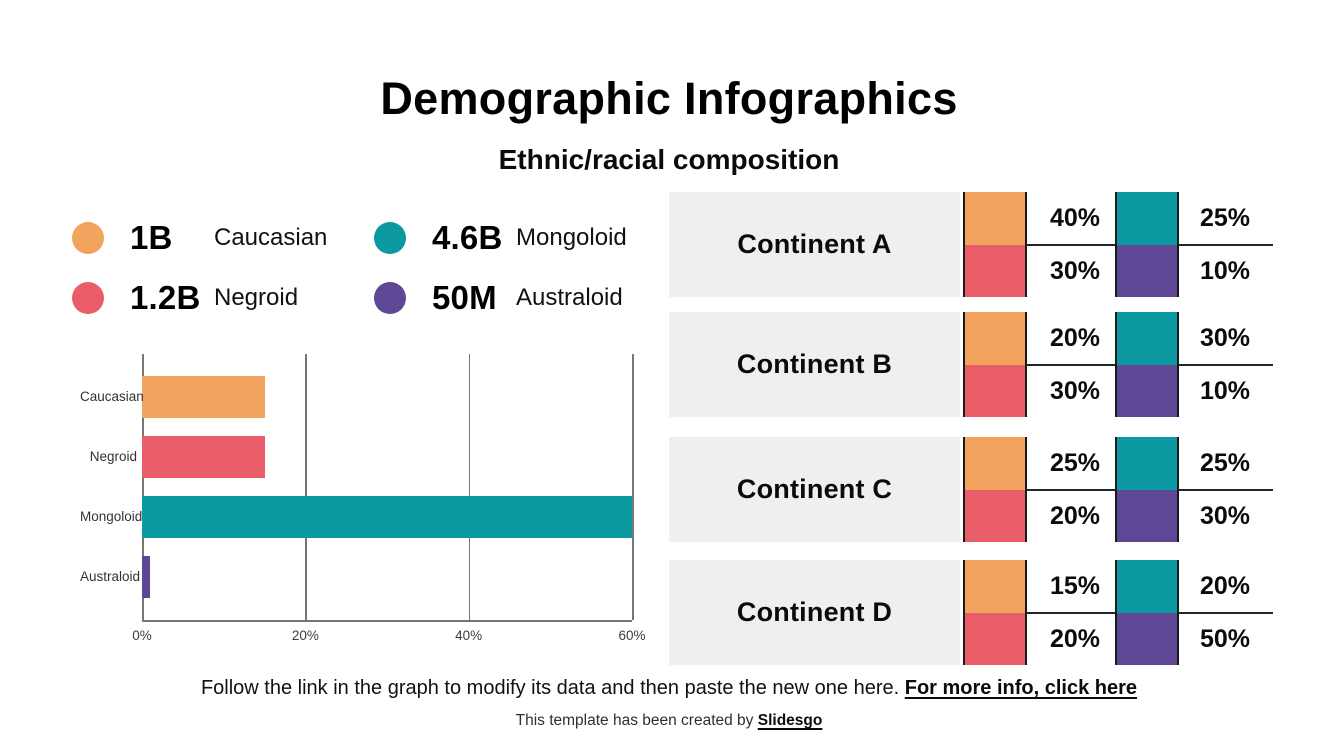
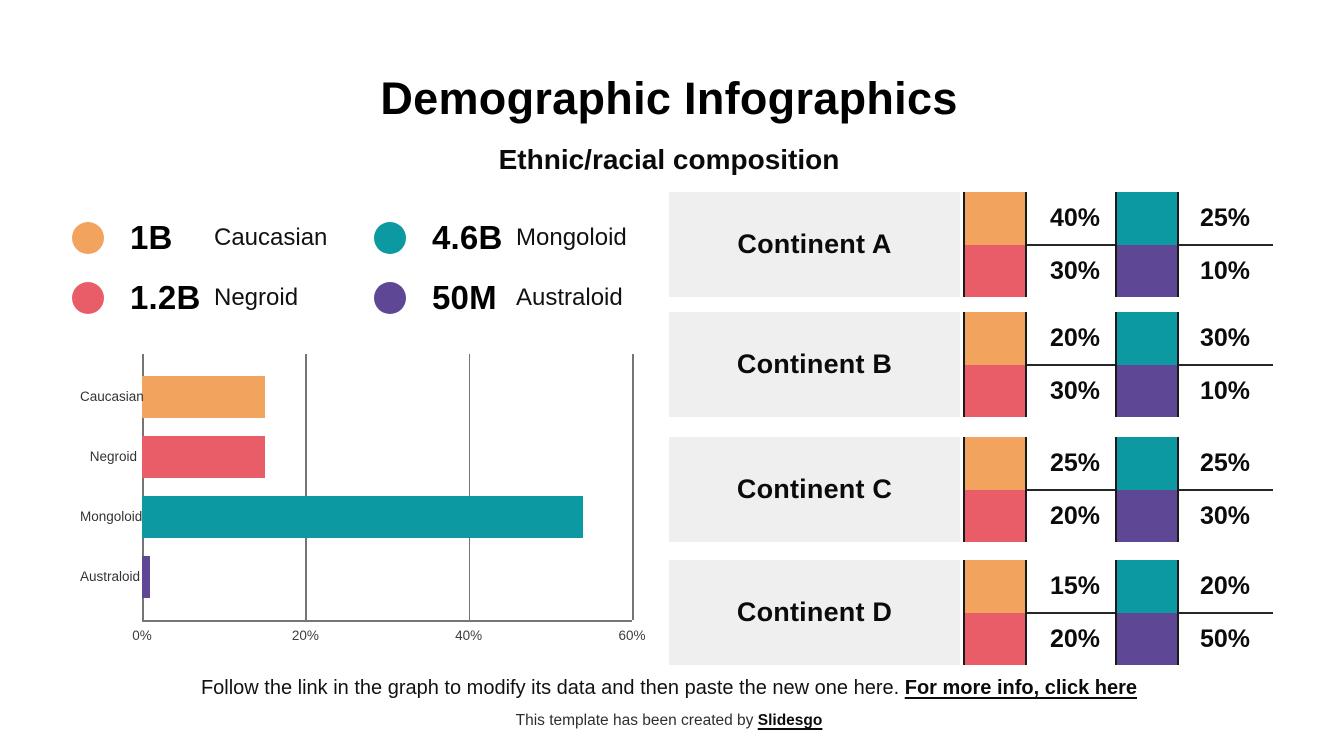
Mongoloid: 60% -> 54%
